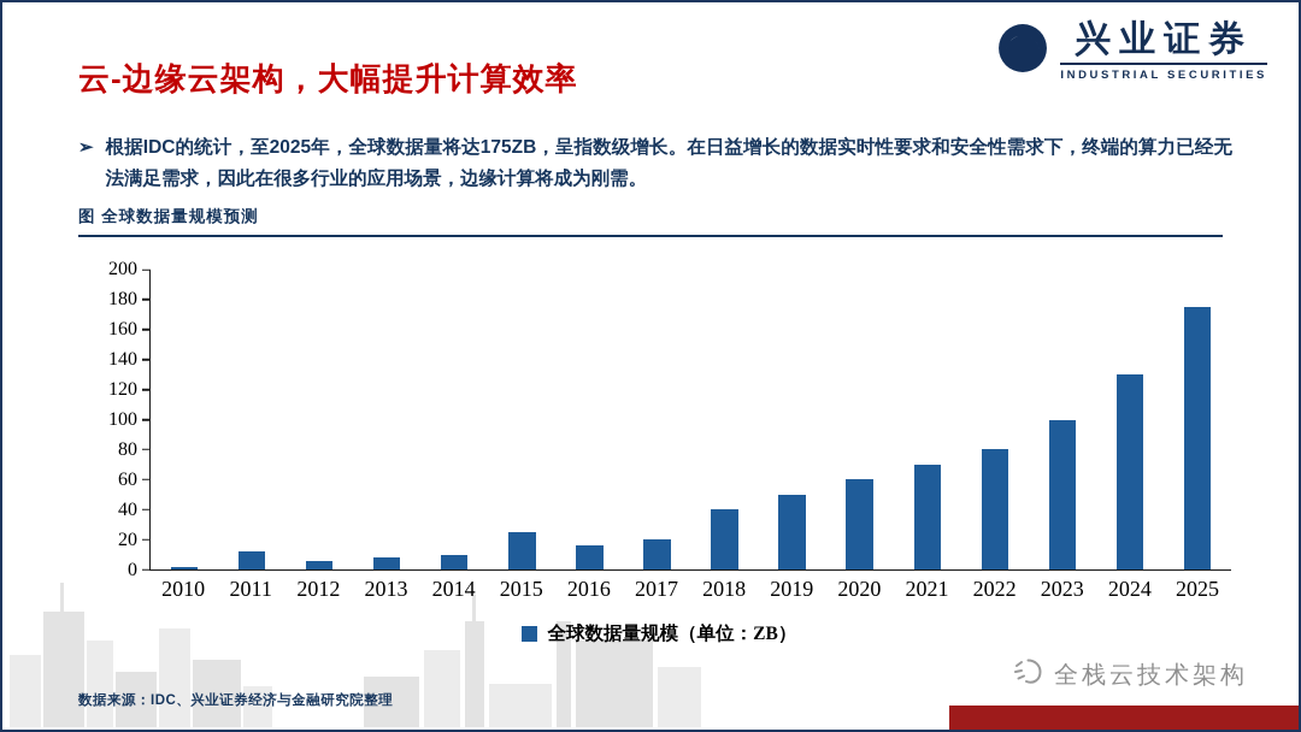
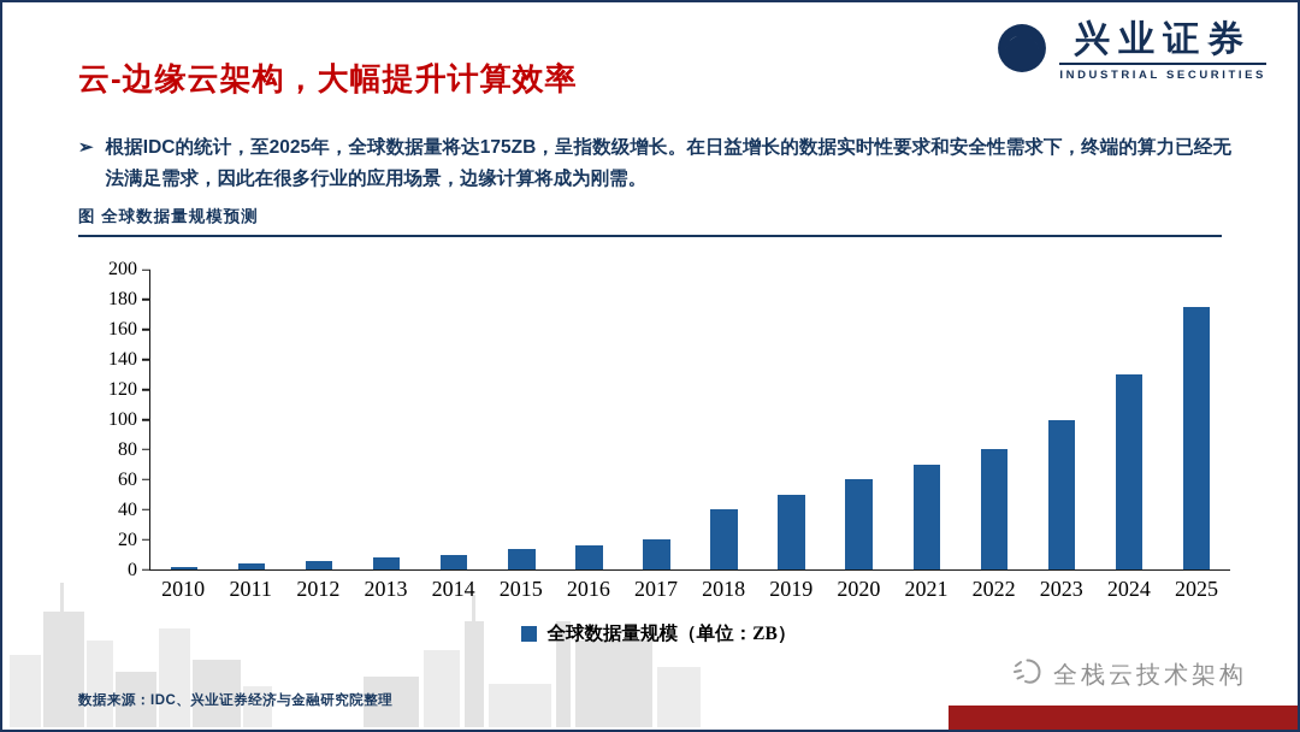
2011: 12 -> 4
2015: 25 -> 14
